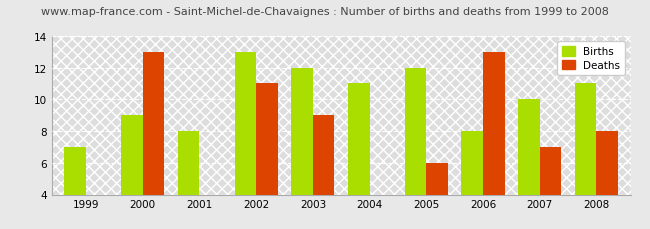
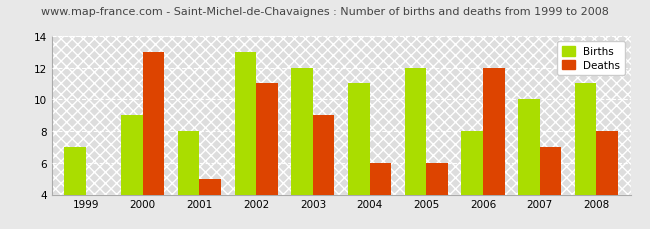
Deaths/2001: 4 -> 5
Deaths/2004: 4 -> 6
Deaths/2006: 13 -> 12
